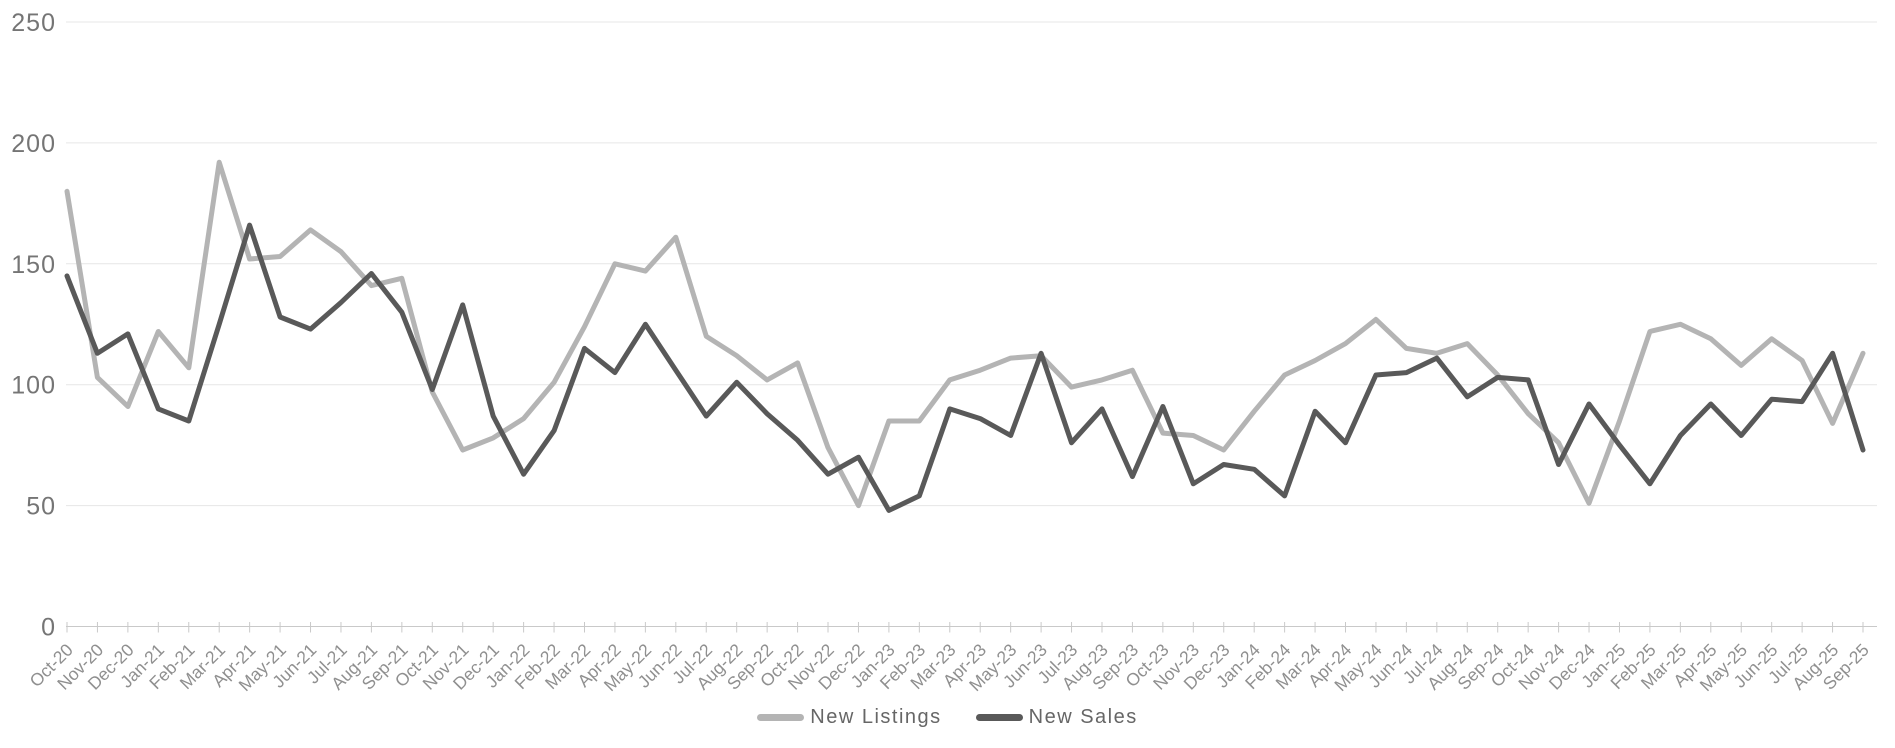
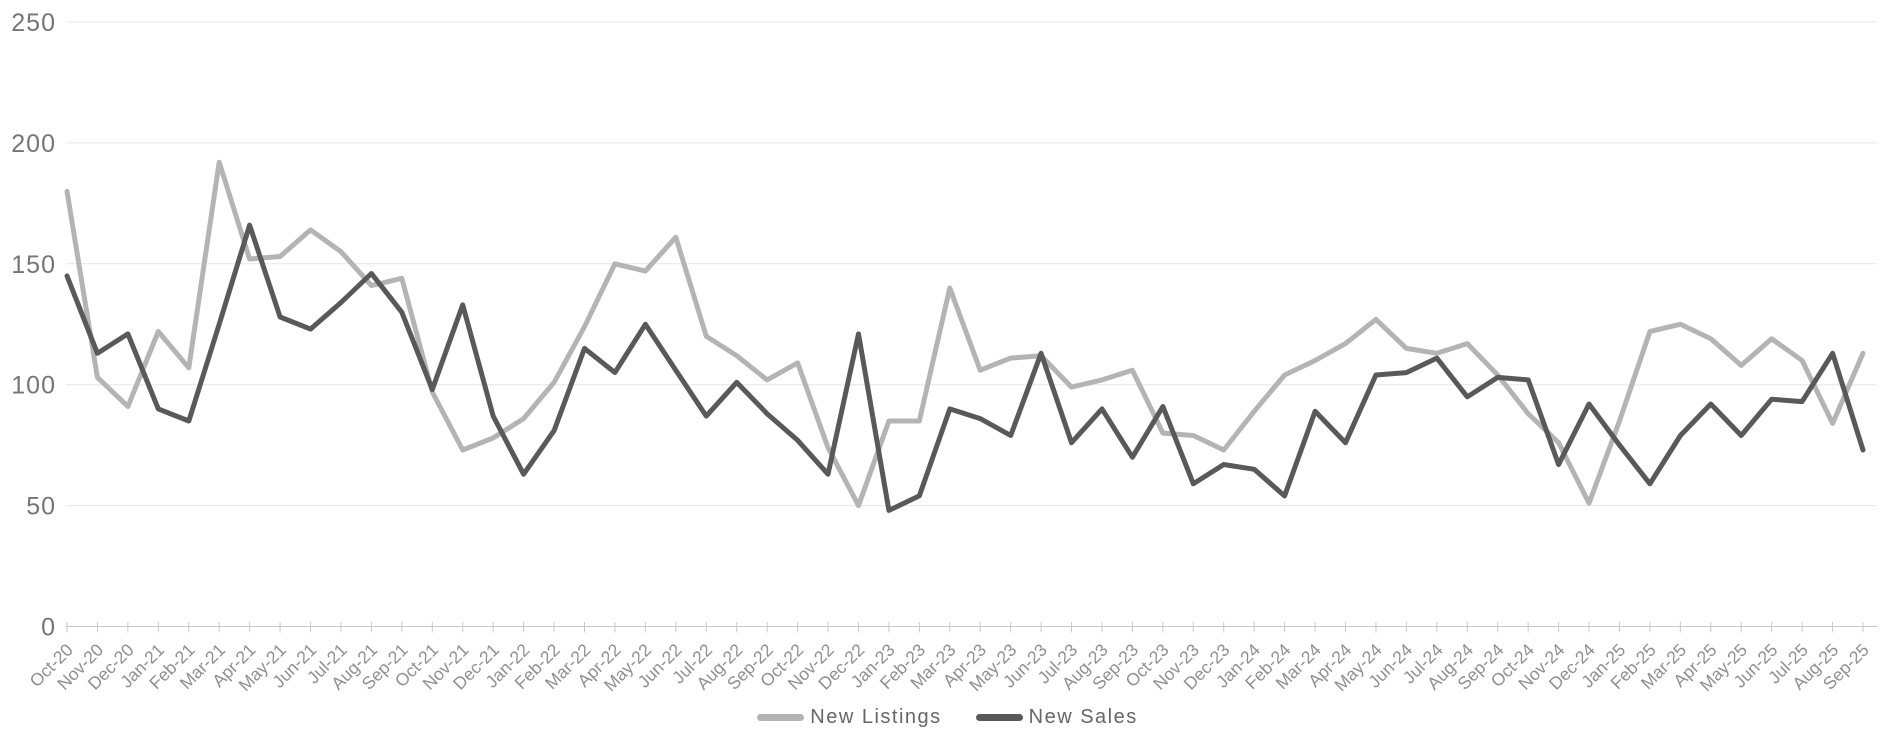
New Sales/Dec-22: 70 -> 121
New Listings/Mar-23: 102 -> 140
New Sales/Sep-23: 62 -> 70
